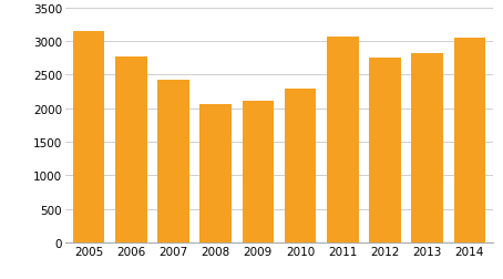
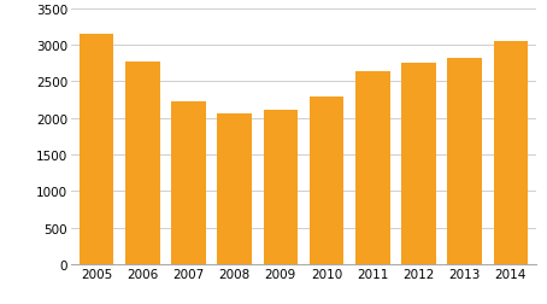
2007: 2420 -> 2220
2011: 3060 -> 2640
